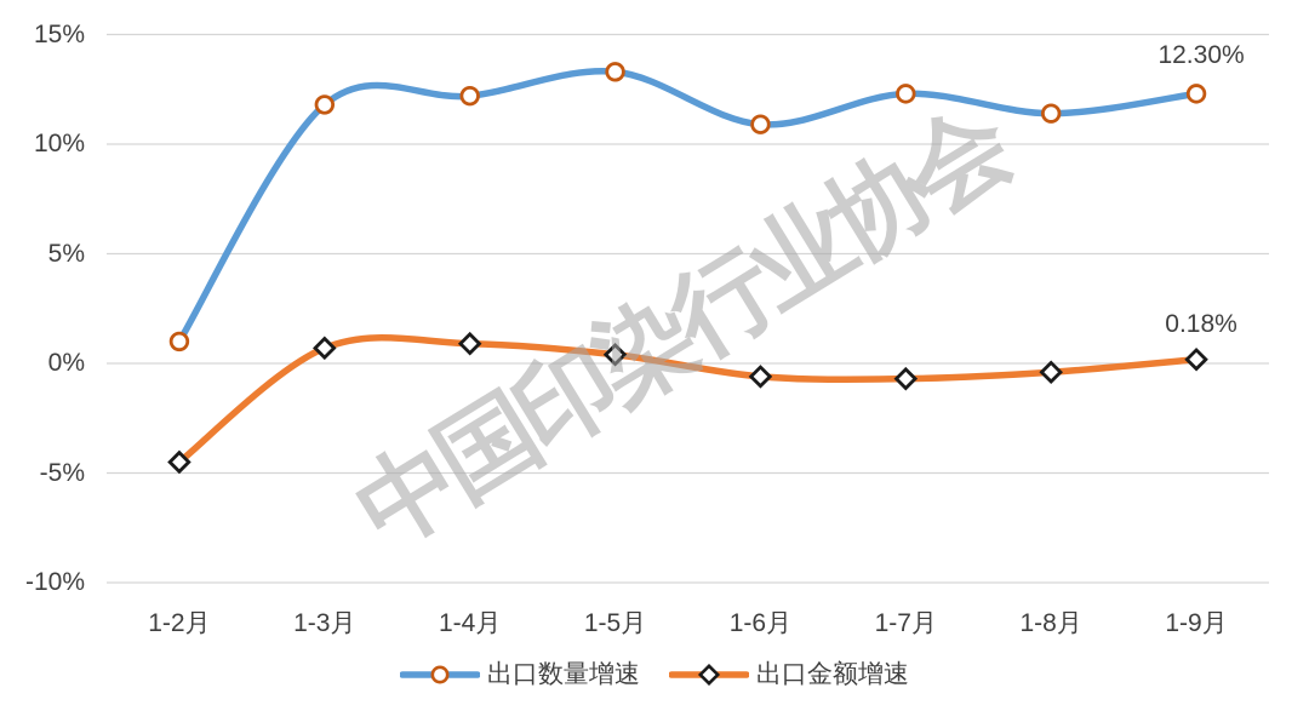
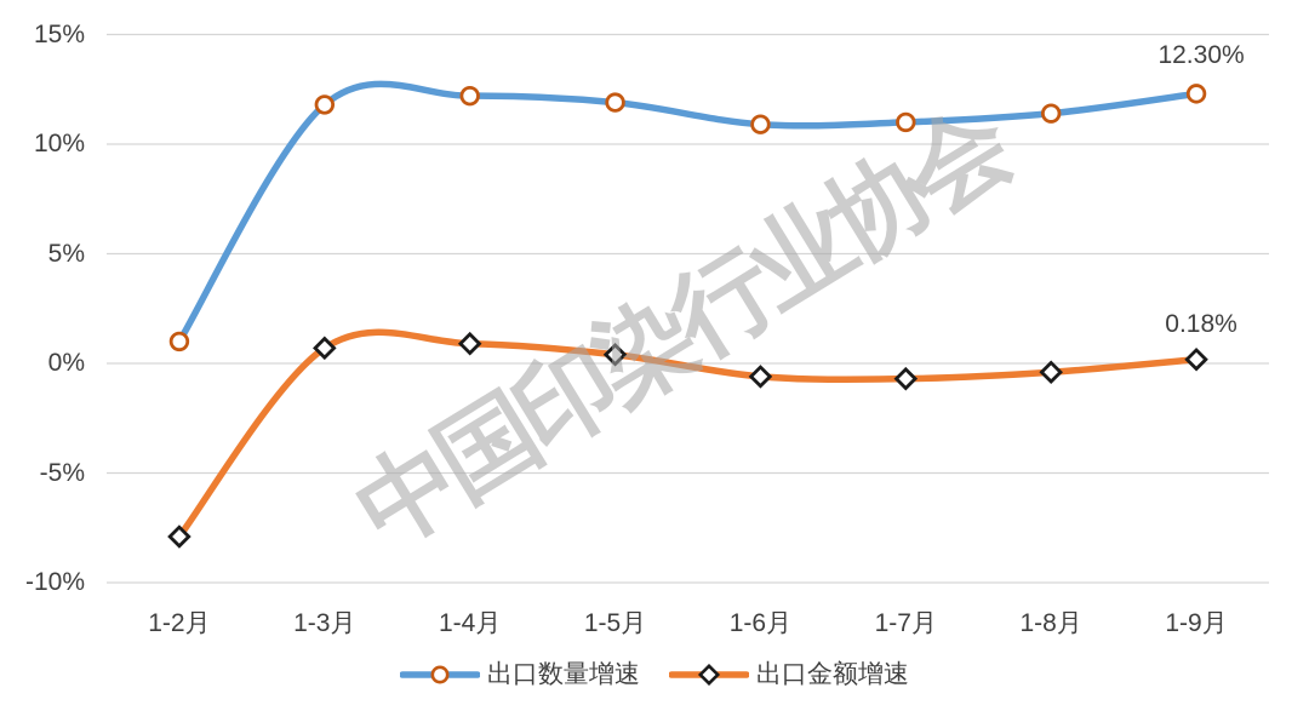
出口金额增速/1-2月: -4.5% -> -7.9%
出口数量增速/1-5月: 13.3% -> 11.9%
出口数量增速/1-7月: 12.3% -> 11.0%
